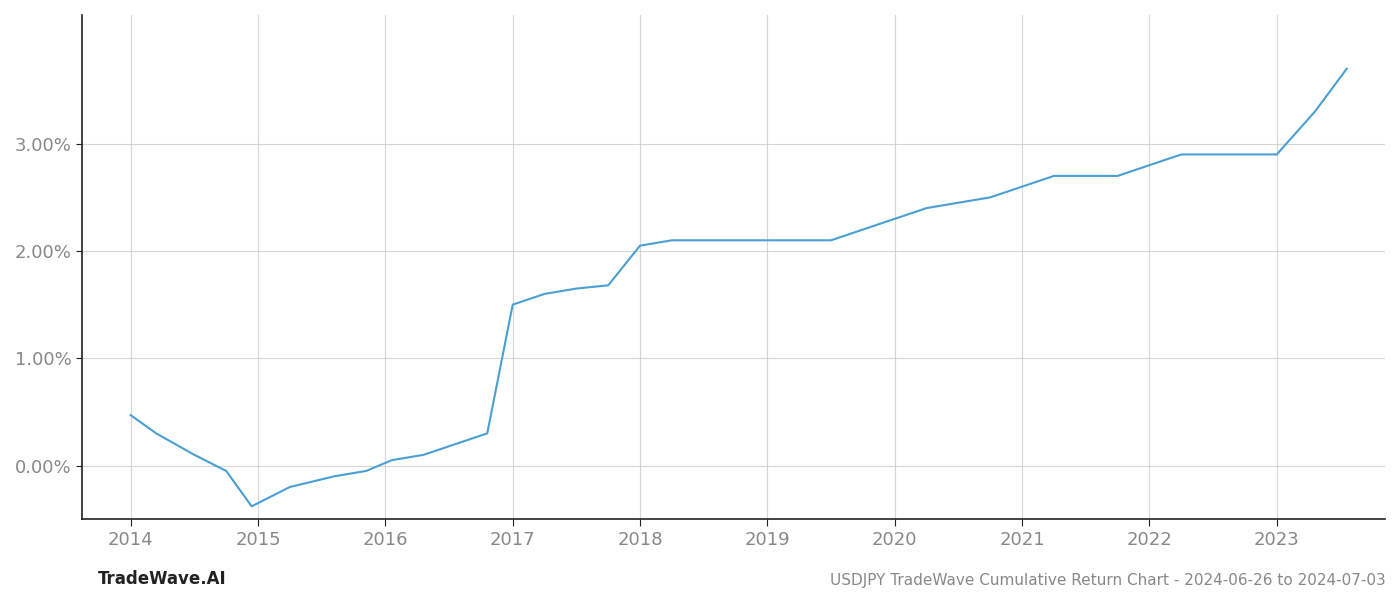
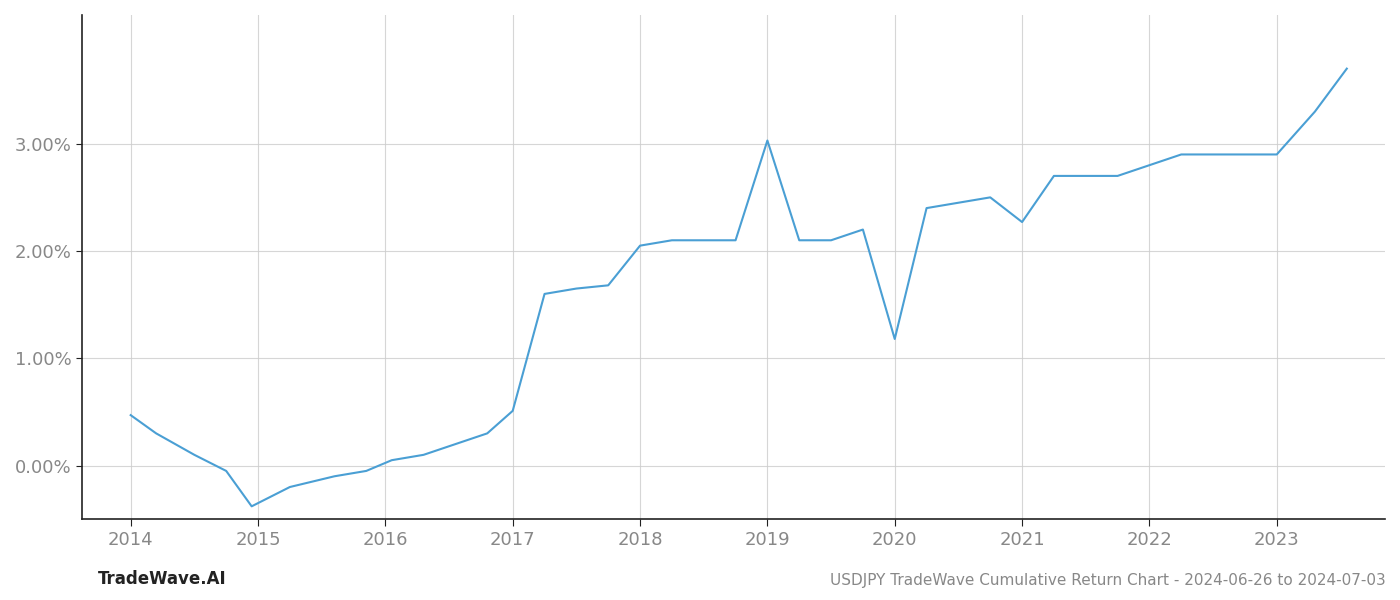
2017: 1.50% -> 0.51%
2019: 2.10% -> 3.03%
2020: 2.30% -> 1.18%
2021: 2.60% -> 2.27%
